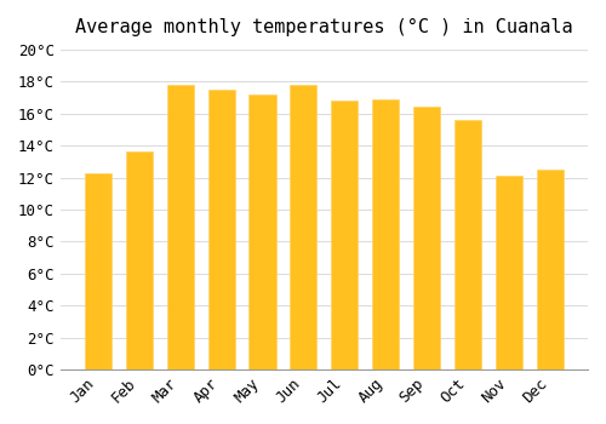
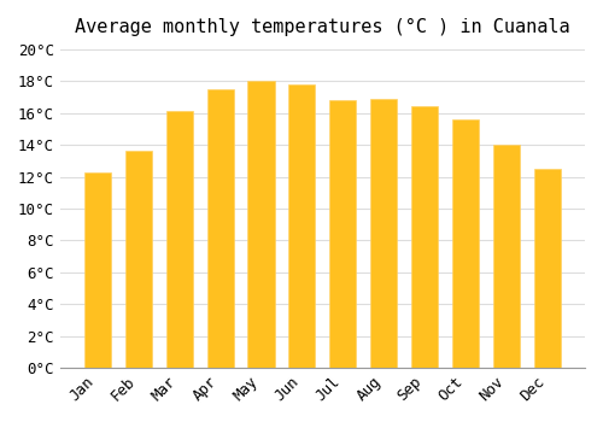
Mar: 17.8°C -> 16.1°C
May: 17.2°C -> 18.0°C
Nov: 12.1°C -> 14.0°C
